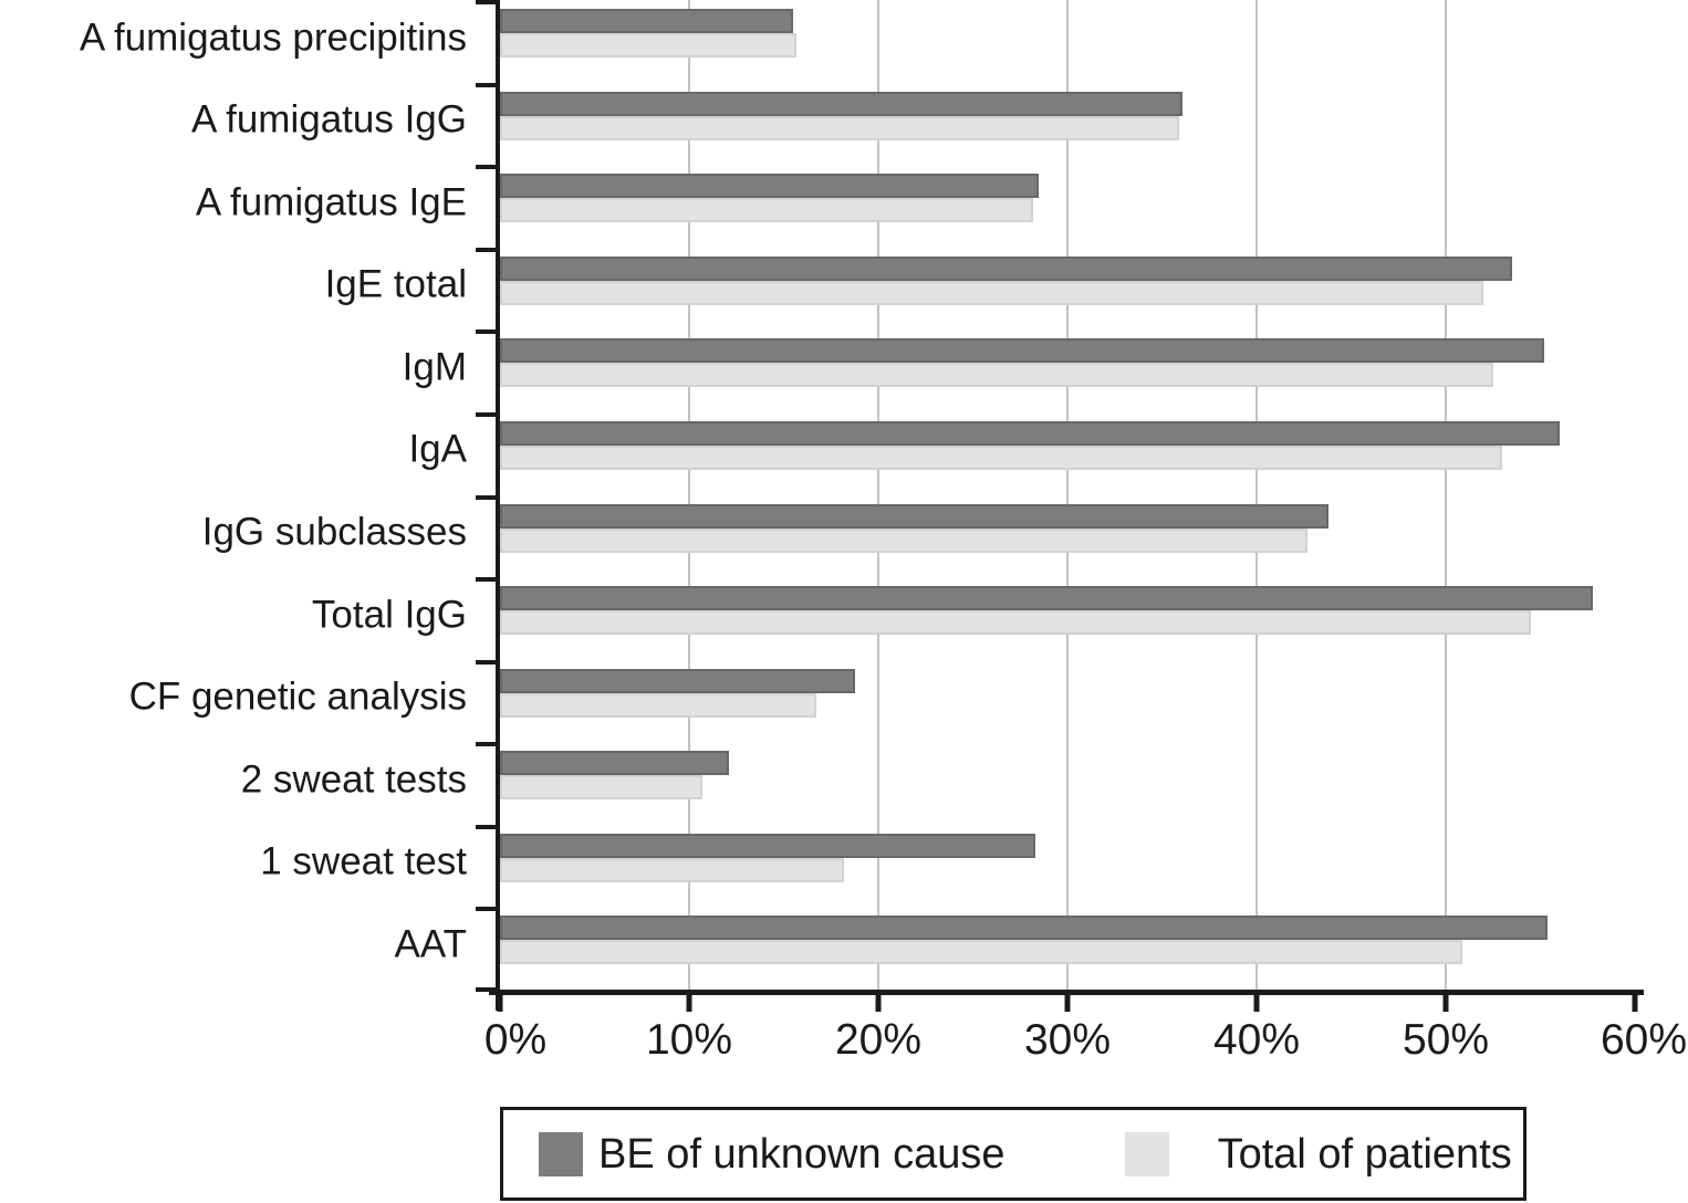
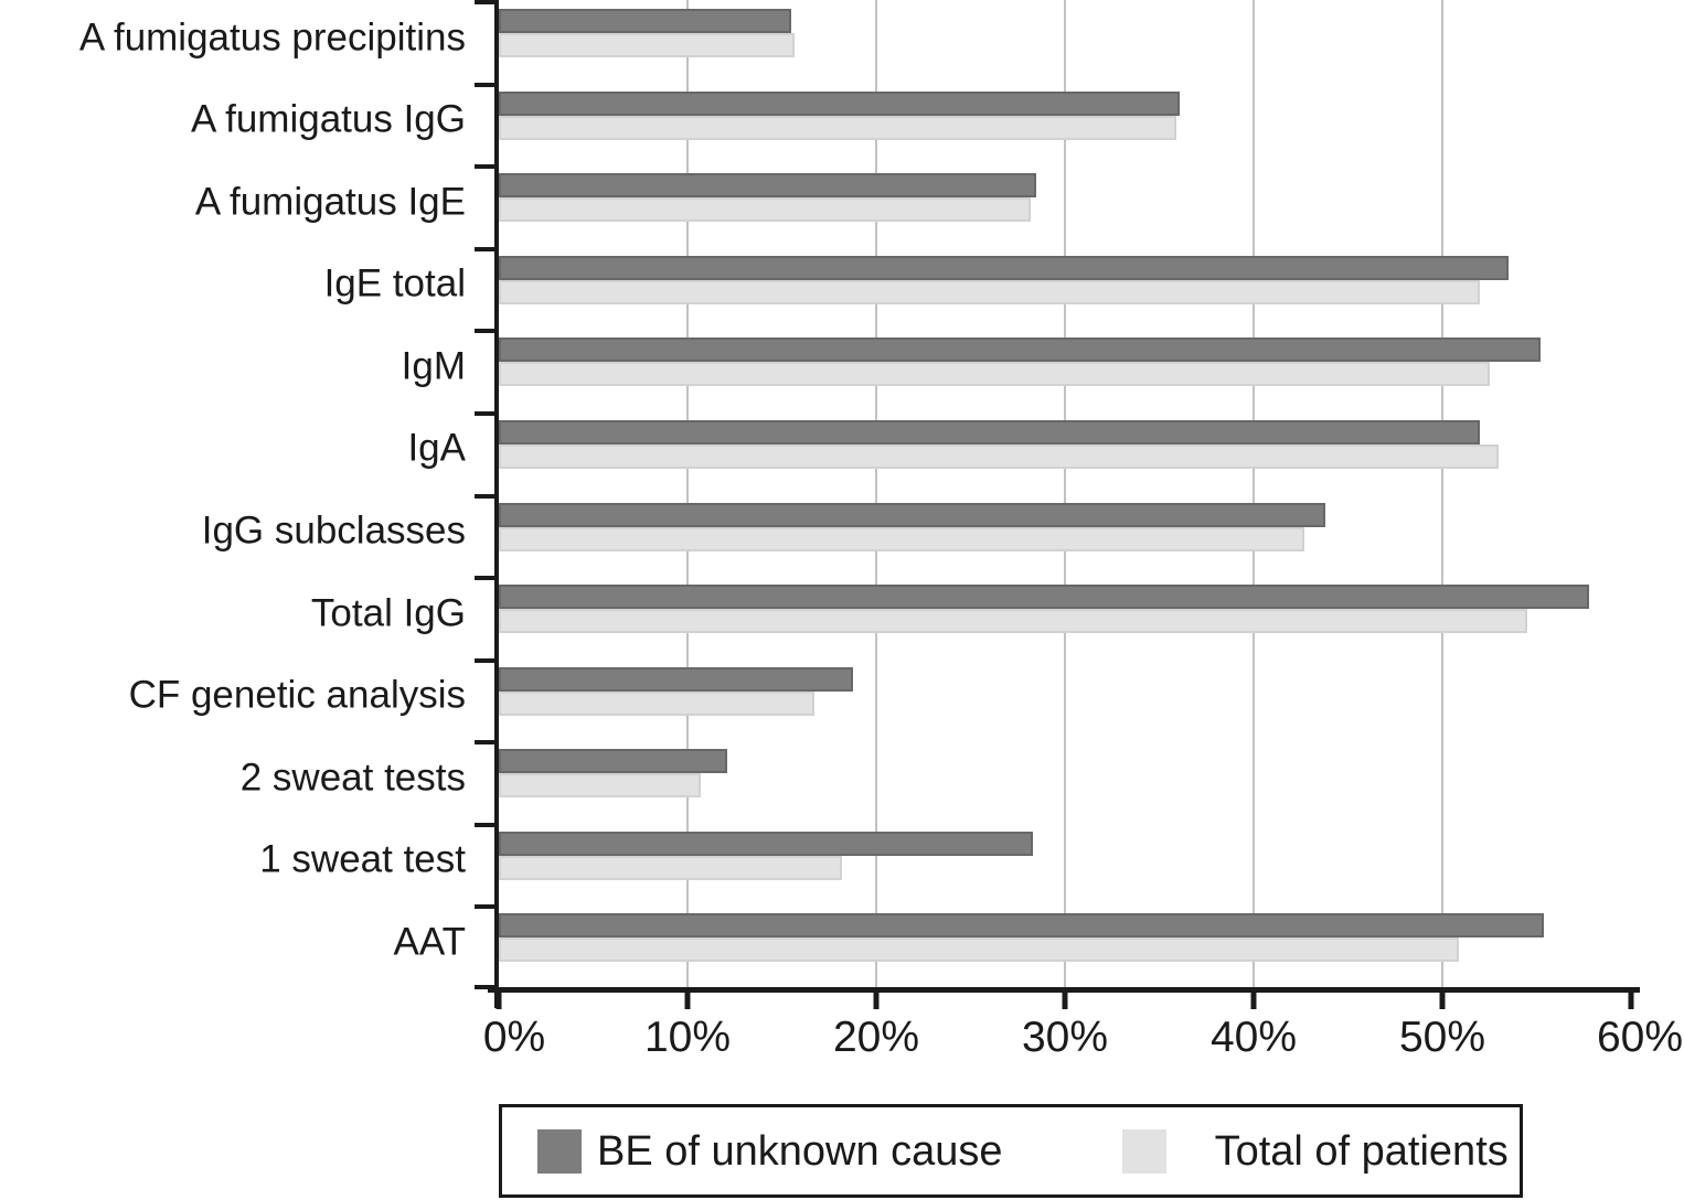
BE of unknown cause/IgA: 56.0% -> 52.0%
